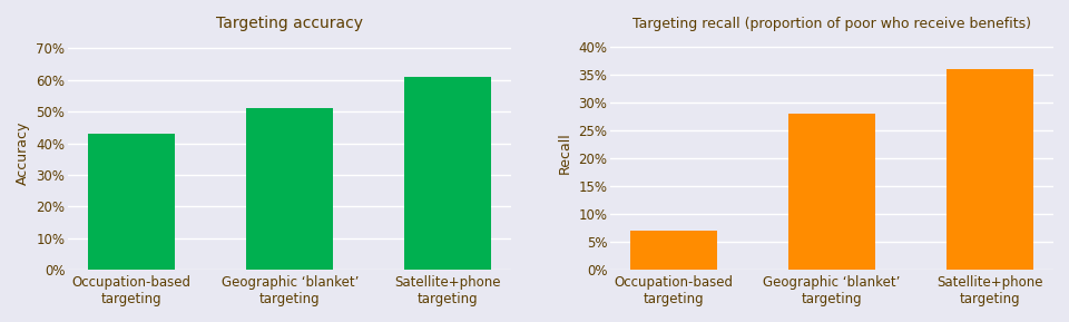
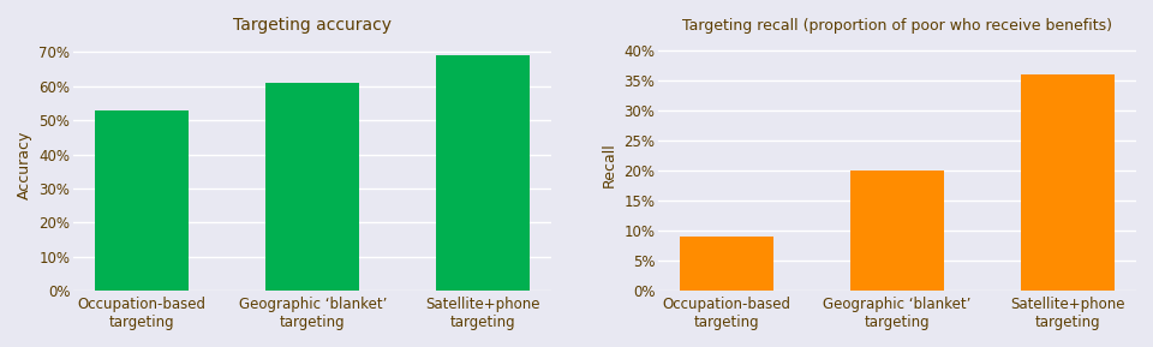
Targeting accuracy/Occupation-based targeting: 43% -> 53%
Targeting accuracy/Geographic ‘blanket’ targeting: 51% -> 61%
Targeting accuracy/Satellite+phone targeting: 61% -> 69%
Targeting recall (proportion of poor who receive benefits)/Occupation-based targeting: 7% -> 9%
Targeting recall (proportion of poor who receive benefits)/Geographic ‘blanket’ targeting: 28% -> 20%
